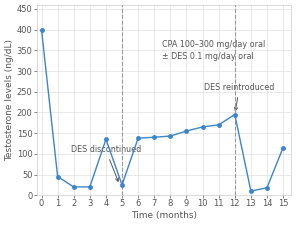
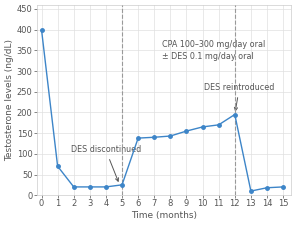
1: 45 -> 70
4: 135 -> 20
15: 115 -> 20
